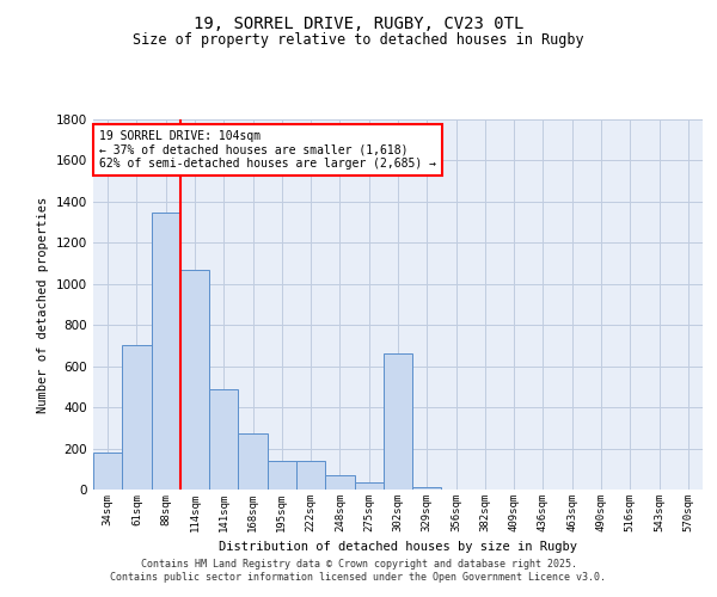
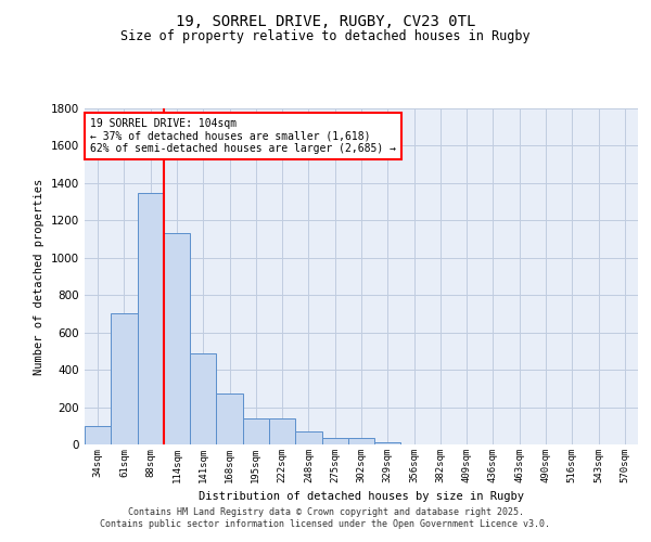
34sqm: 180 -> 100
114sqm: 1070 -> 1130
302sqm: 660 -> 40
